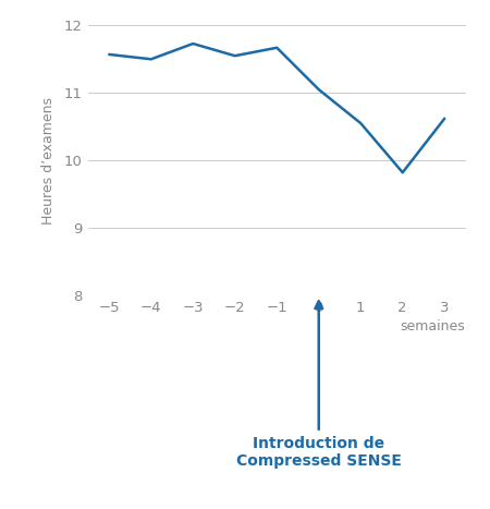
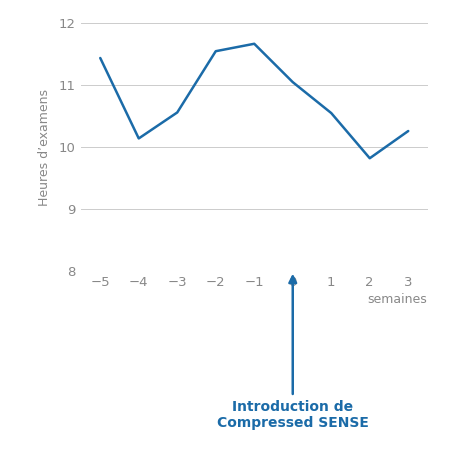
−5: 11.57 -> 11.44
−4: 11.50 -> 10.14
−3: 11.73 -> 10.56
3: 10.62 -> 10.26
